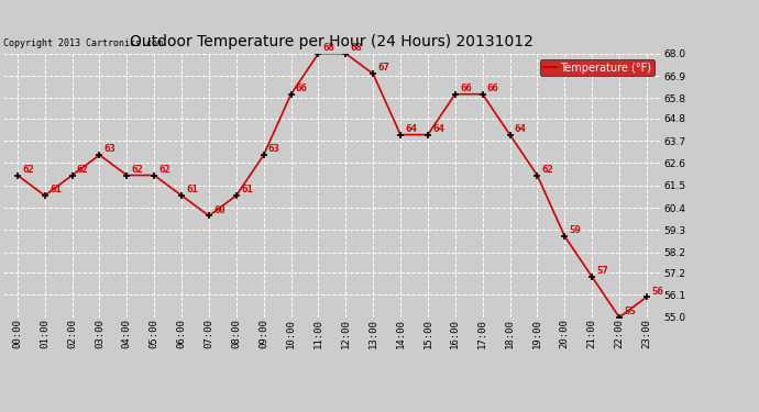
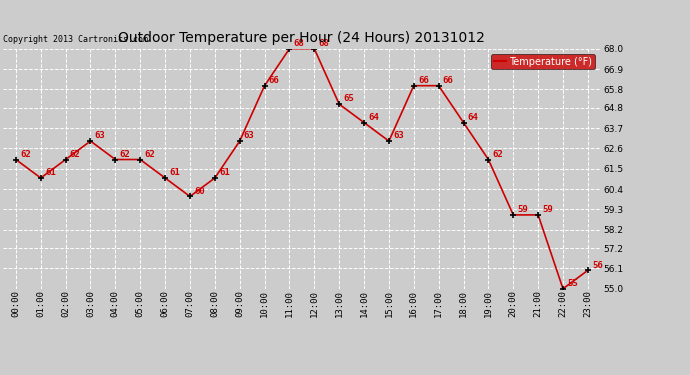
13:00: 67 -> 65
15:00: 64 -> 63
21:00: 57 -> 59
